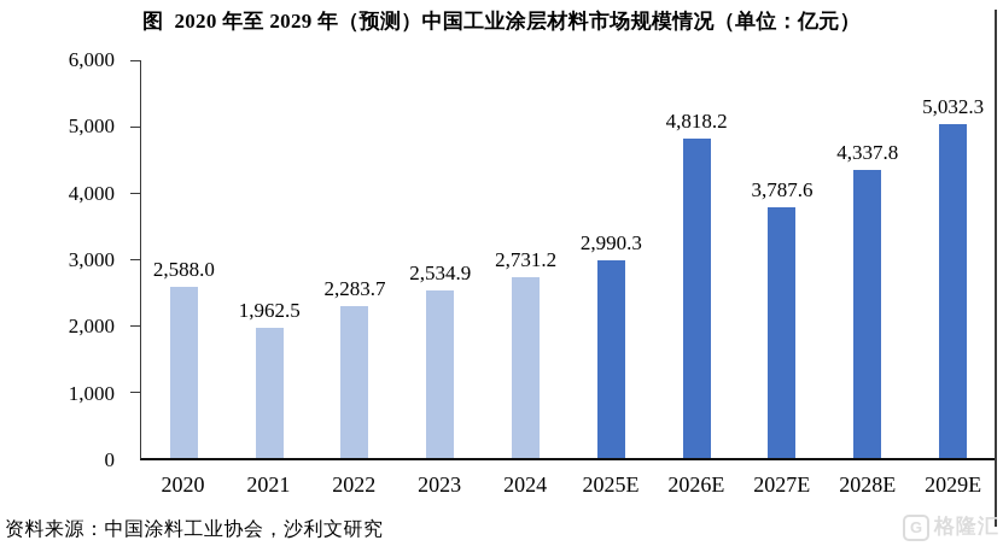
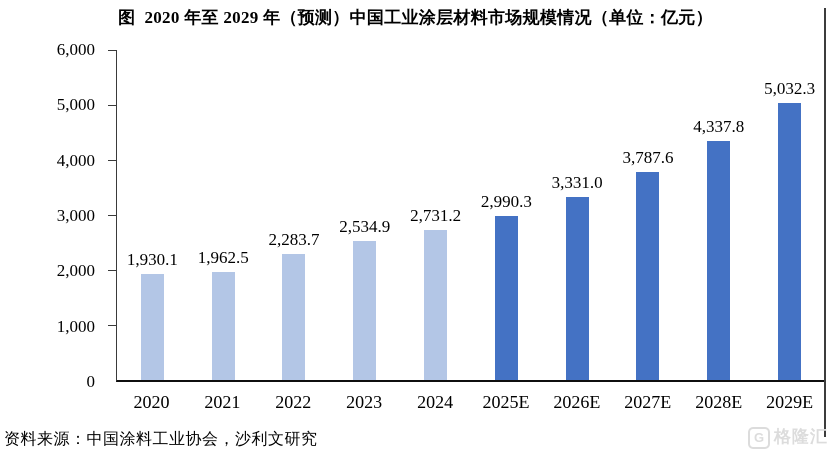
2020: 2,588.0 -> 1,930.1
2026E: 4,818.2 -> 3,331.0
